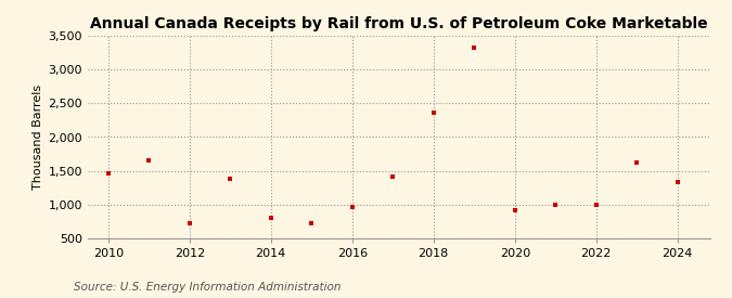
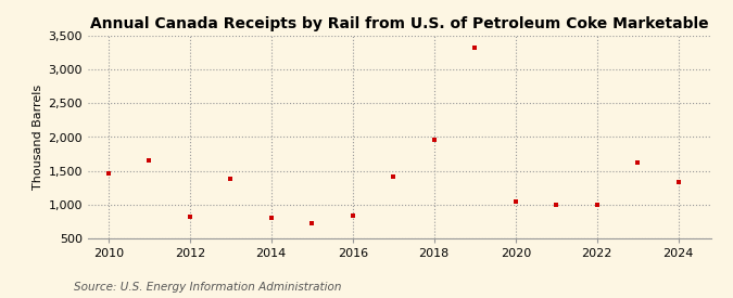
2012: 720 -> 820
2016: 960 -> 840
2018: 2,360 -> 1,960
2020: 920 -> 1,050
